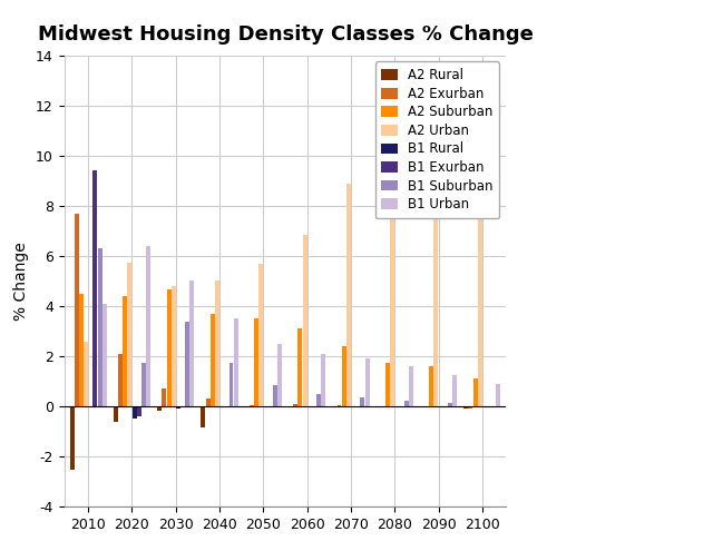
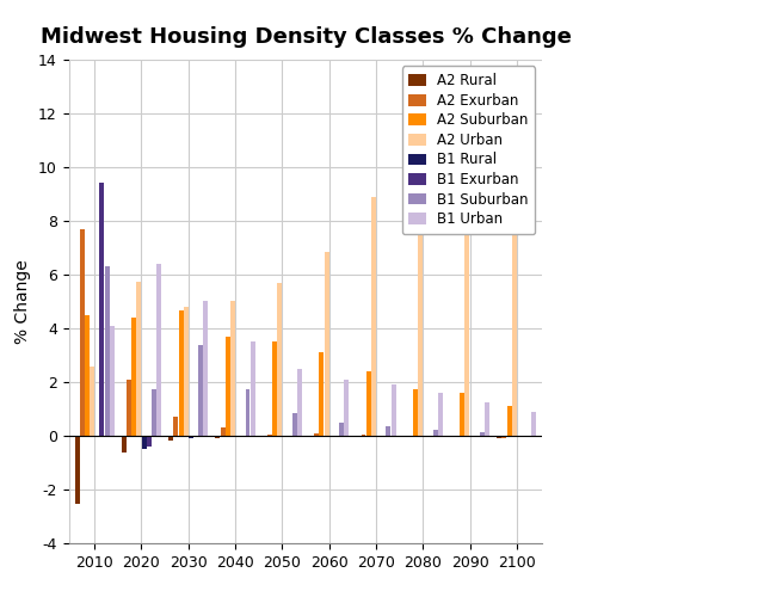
A2 Rural/2040: -0.85 -> -0.10
